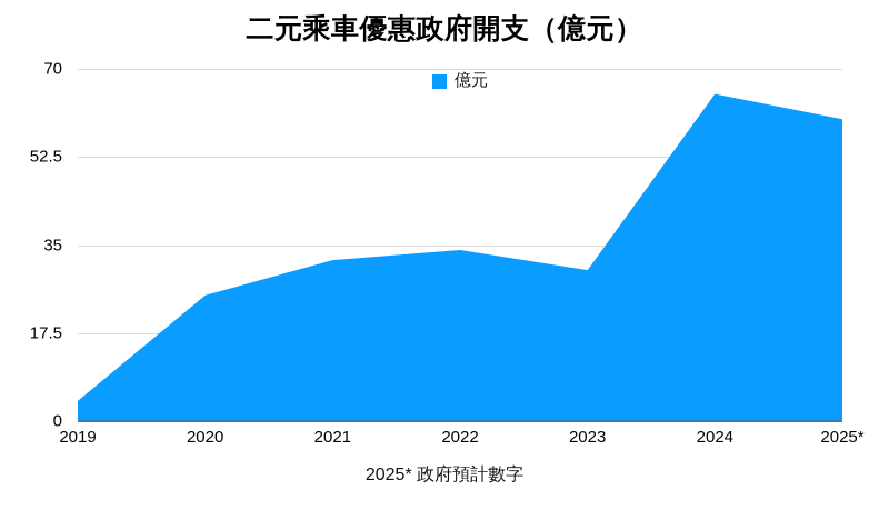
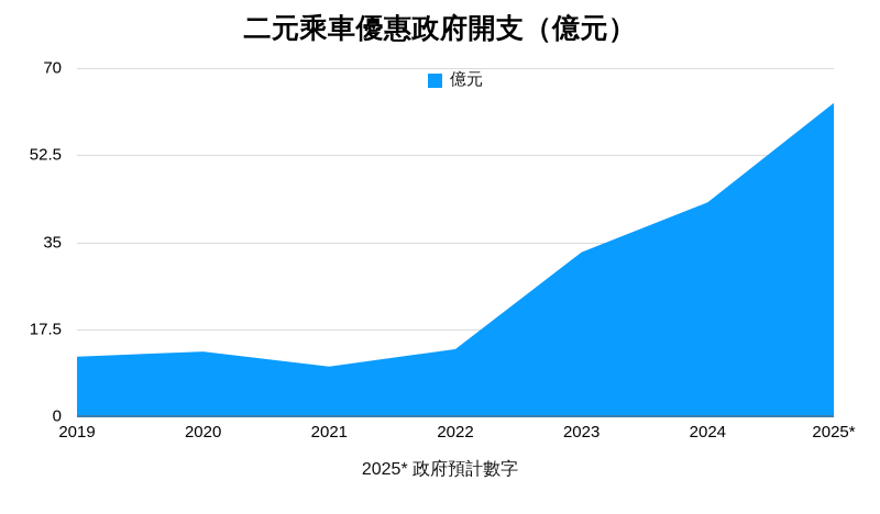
2019: 4 -> 12
2020: 25 -> 13
2021: 32 -> 10
2022: 34 -> 14
2023: 30 -> 33
2024: 65 -> 43
2025*: 60 -> 63
